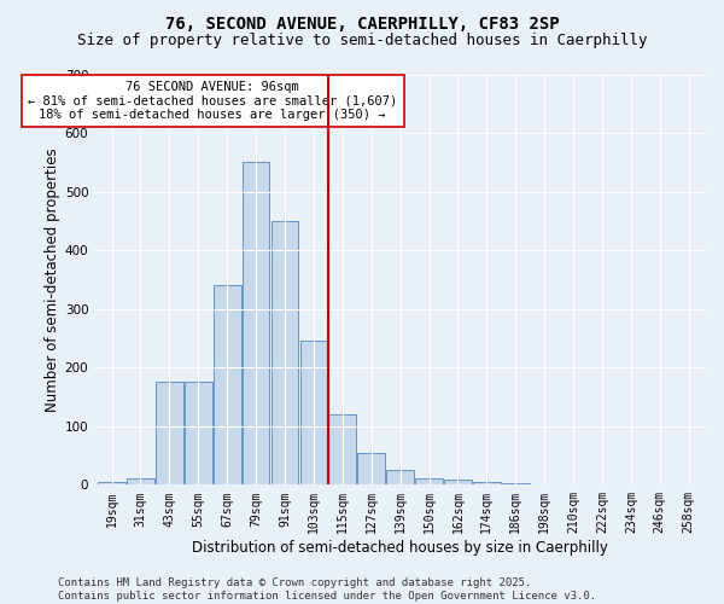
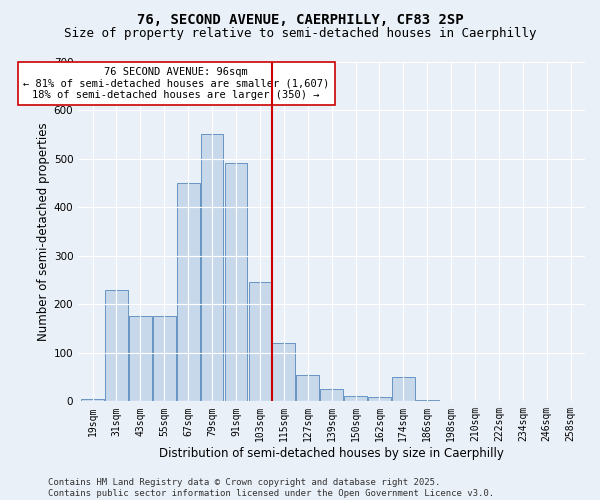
31sqm: 10 -> 230
67sqm: 340 -> 450
91sqm: 450 -> 490
174sqm: 5 -> 50
